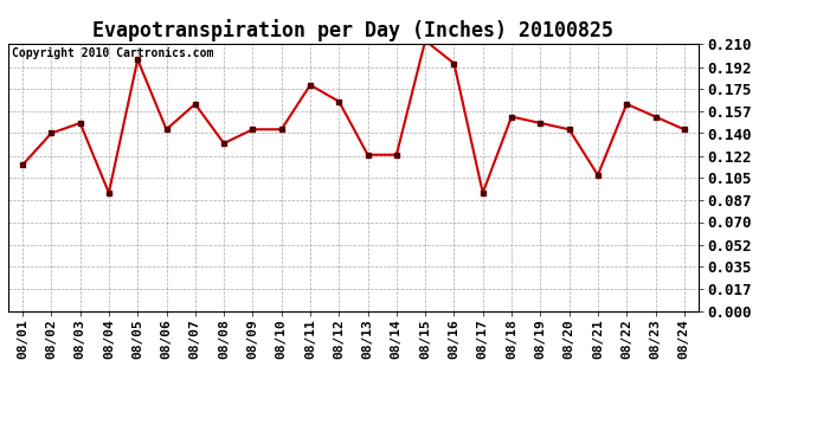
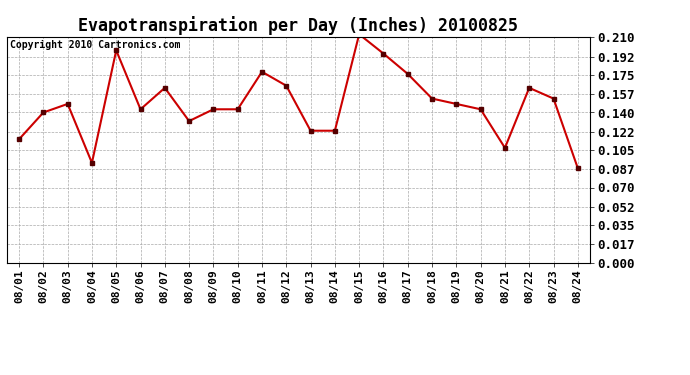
08/17: 0.093 -> 0.176
08/24: 0.143 -> 0.088
